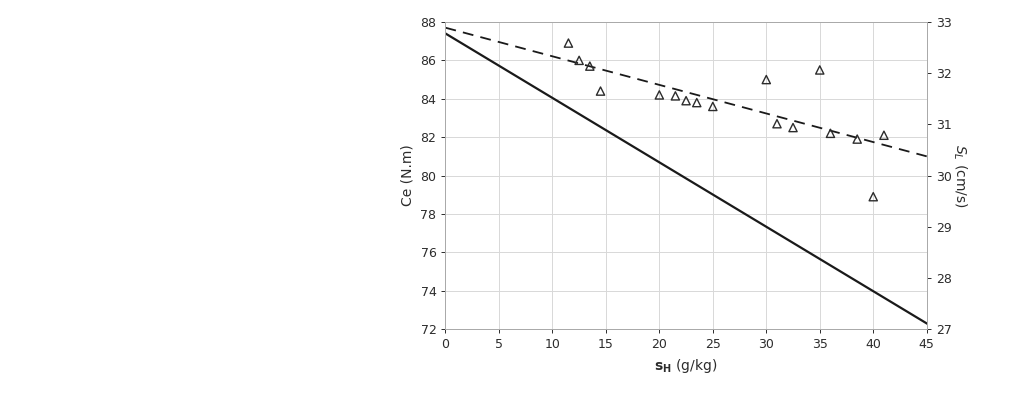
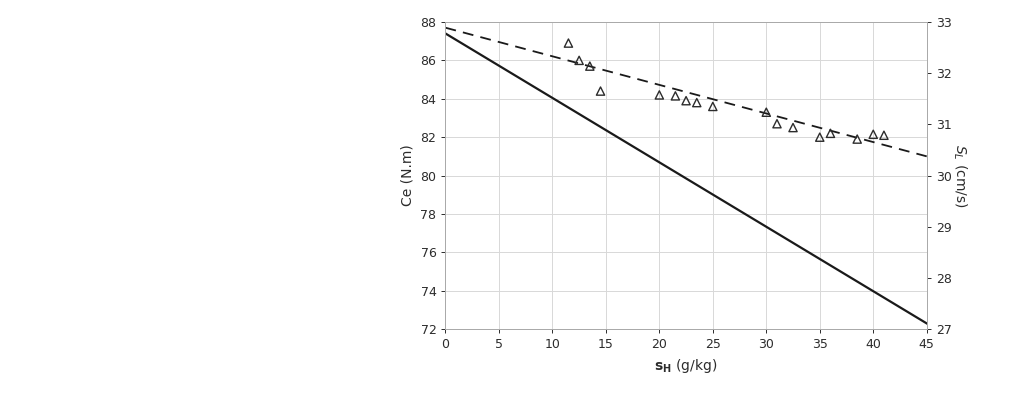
30: 85.0 -> 83.3
35: 85.5 -> 82.0
40: 78.9 -> 82.2
